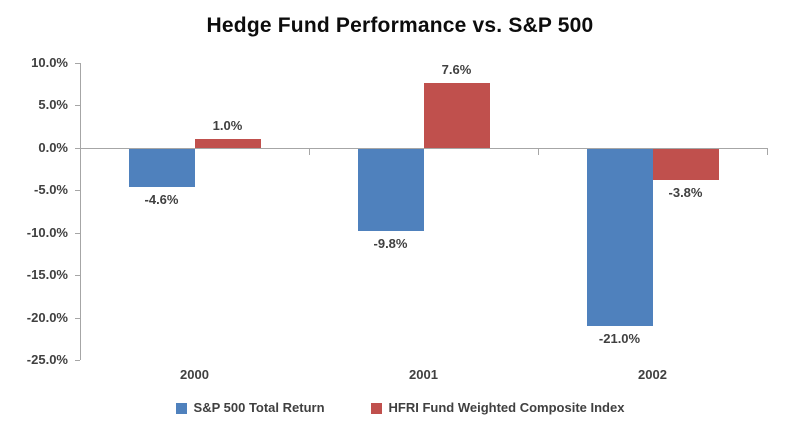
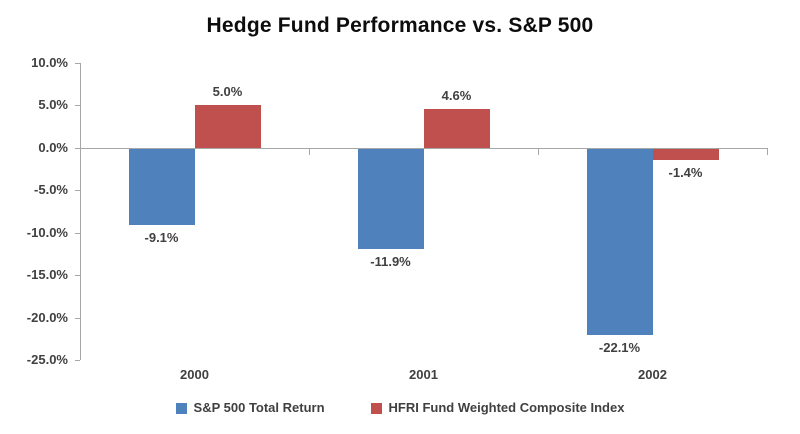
S&P 500 Total Return/2000: -4.6% -> -9.1%
HFRI Fund Weighted Composite Index/2000: 1.0% -> 5.0%
S&P 500 Total Return/2001: -9.8% -> -11.9%
HFRI Fund Weighted Composite Index/2001: 7.6% -> 4.6%
S&P 500 Total Return/2002: -21.0% -> -22.1%
HFRI Fund Weighted Composite Index/2002: -3.8% -> -1.4%
